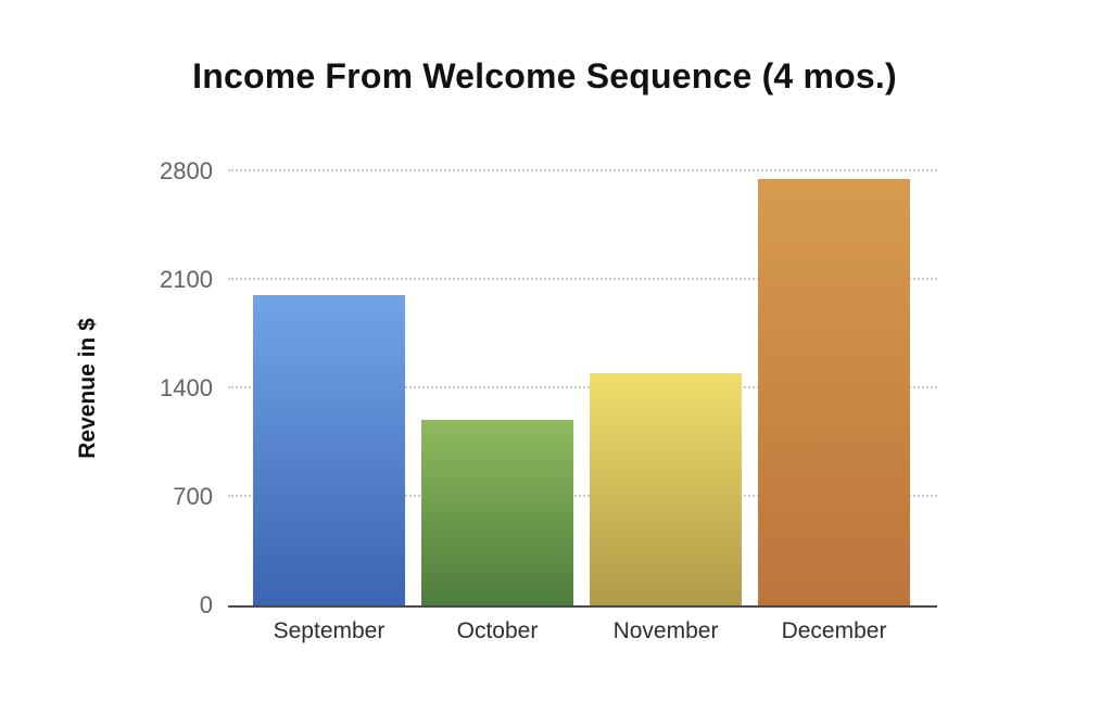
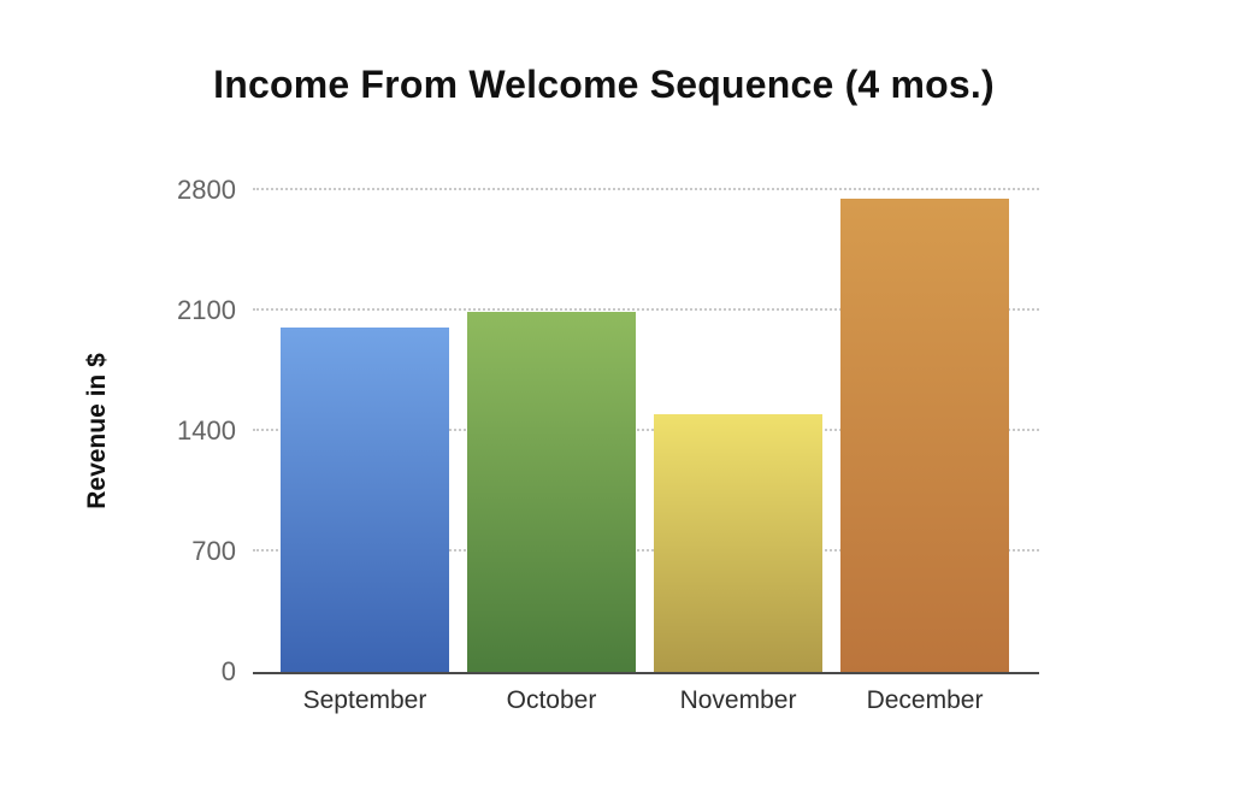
October: 1200 -> 2090
